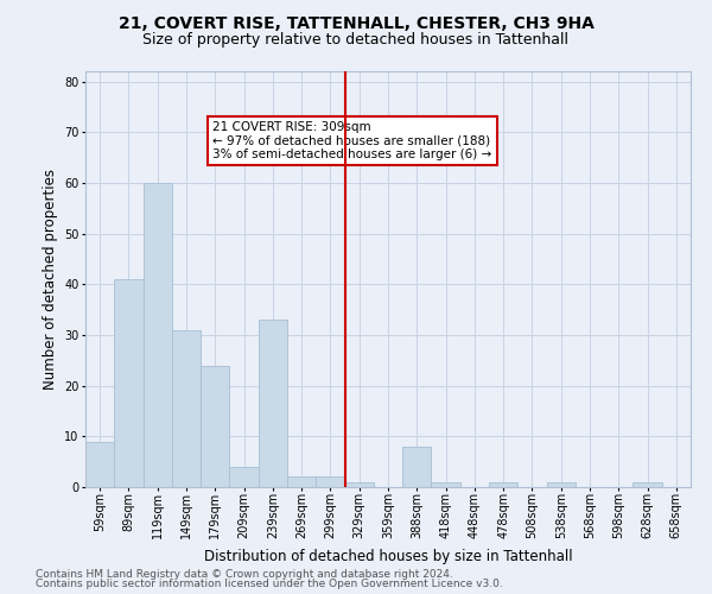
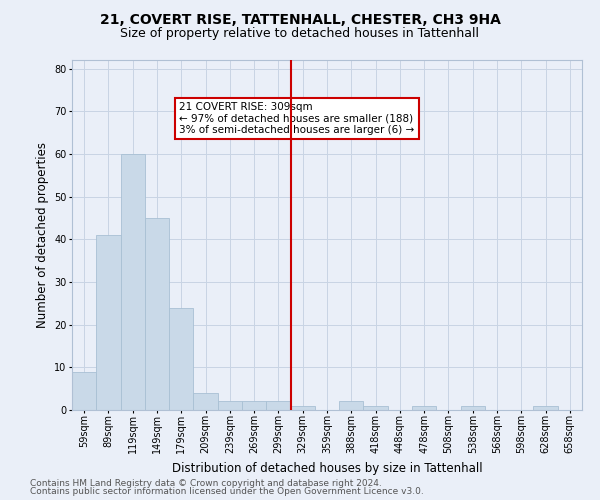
149sqm: 31 -> 45
239sqm: 33 -> 2
388sqm: 8 -> 2
